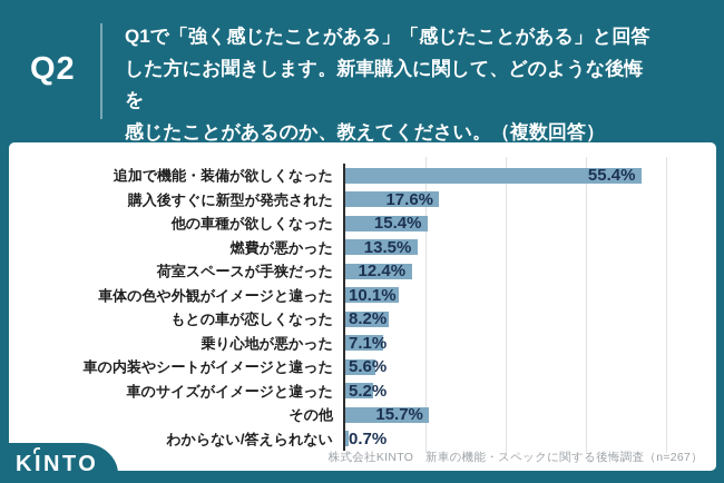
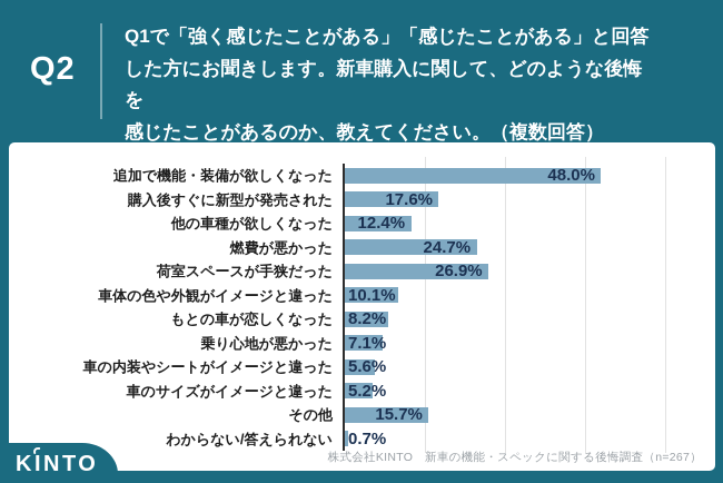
追加で機能・装備が欲しくなった: 55.4% -> 48.0%
他の車種が欲しくなった: 15.4% -> 12.4%
燃費が悪かった: 13.5% -> 24.7%
荷室スペースが手狭だった: 12.4% -> 26.9%
